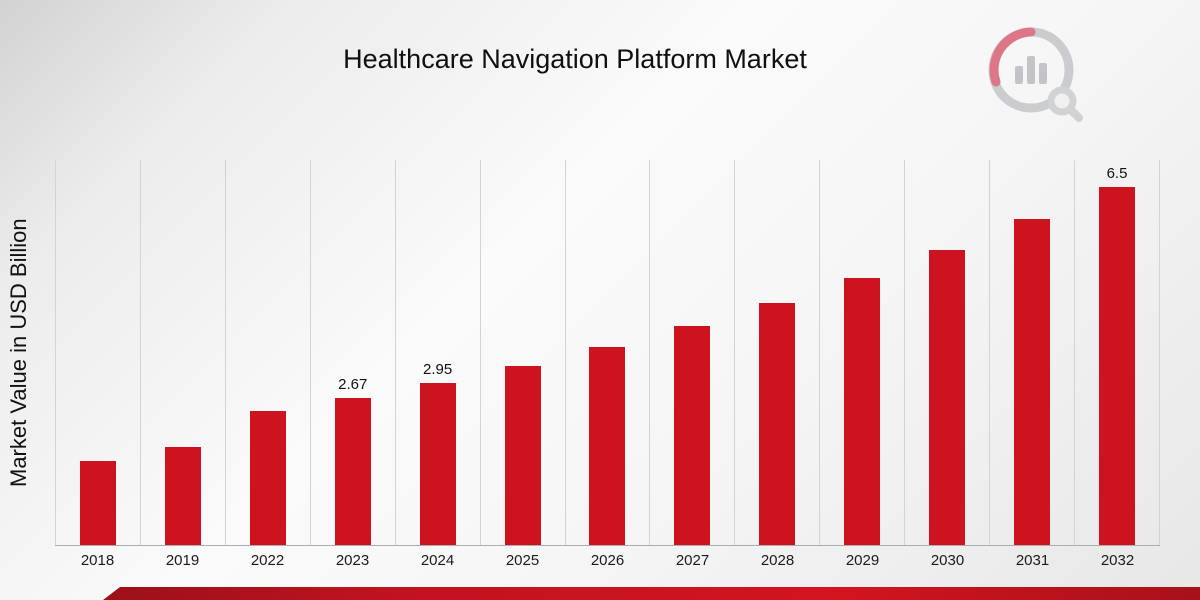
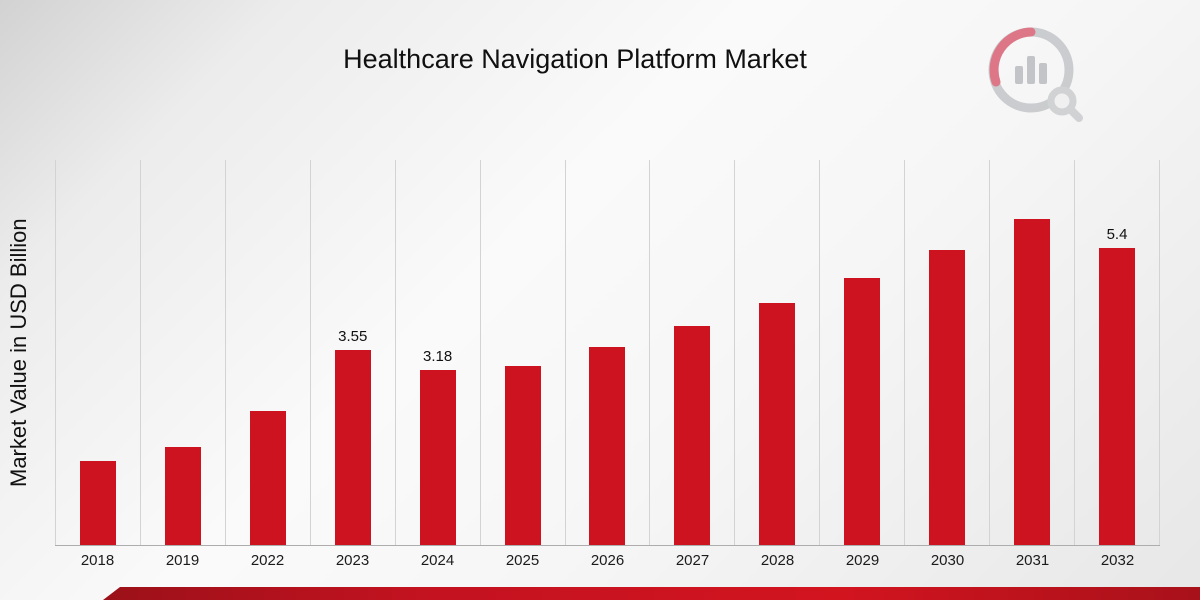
2023: 2.67 -> 3.55
2024: 2.95 -> 3.18
2032: 6.5 -> 5.4
